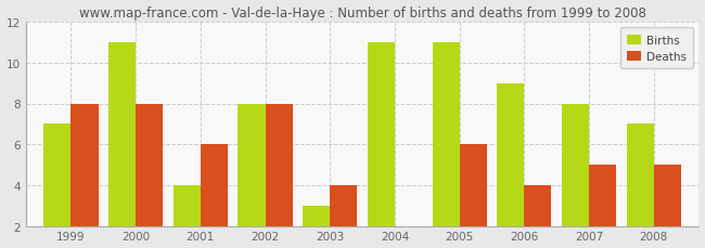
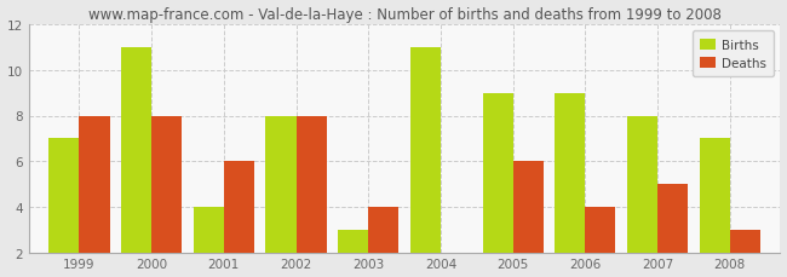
Births/2005: 11 -> 9
Deaths/2008: 5 -> 3
